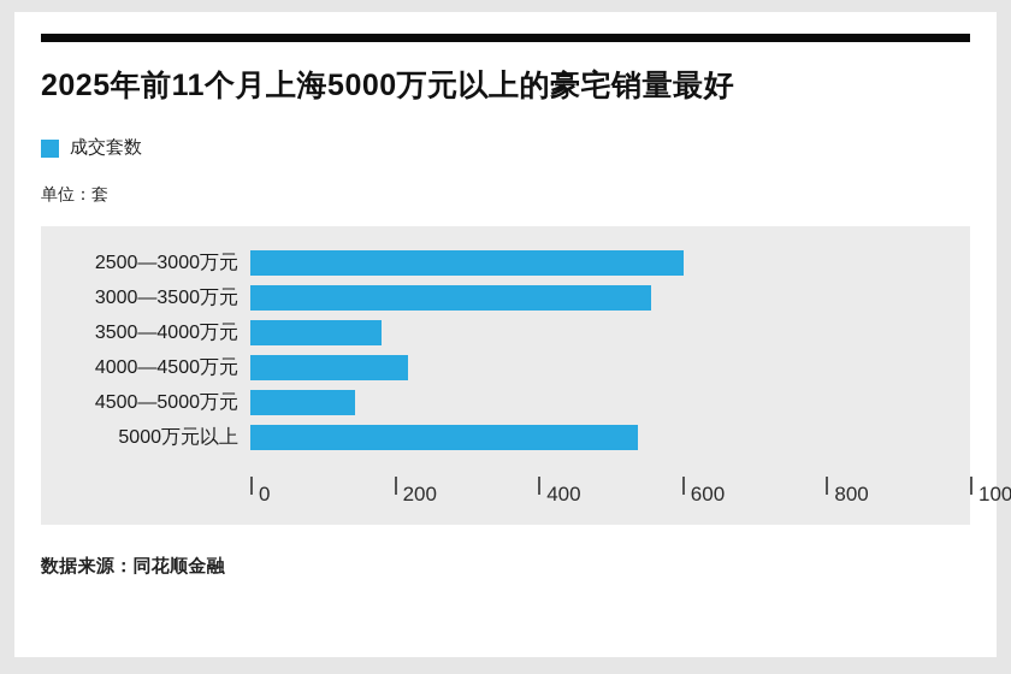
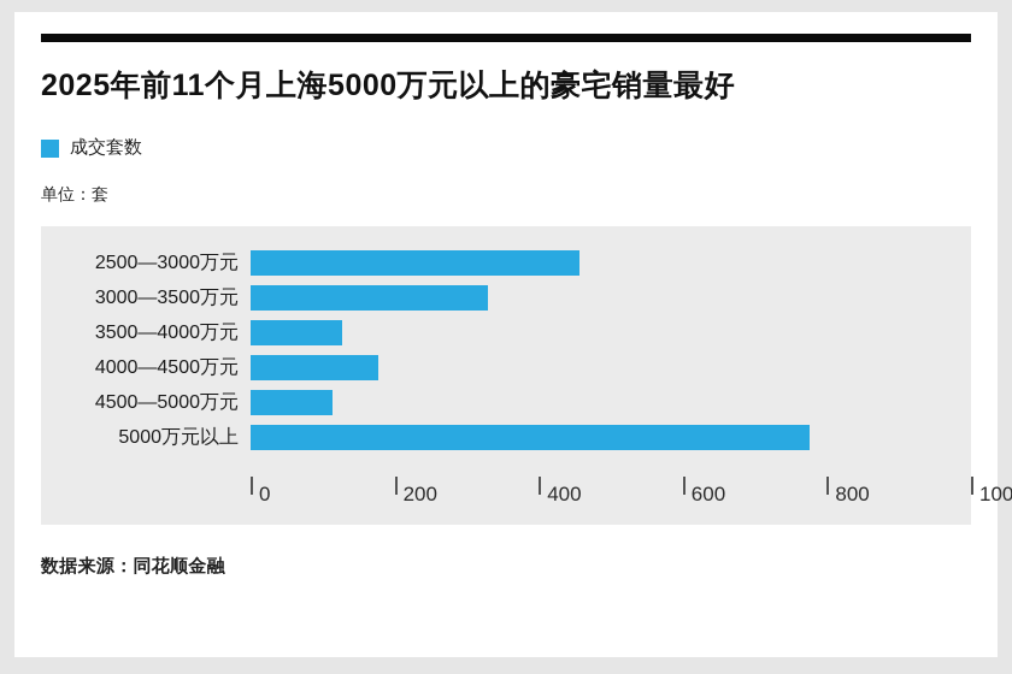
2500—3000万元: 660 -> 500
3000—3500万元: 610 -> 360
3500—4000万元: 200 -> 140
4000—4500万元: 240 -> 200
4500—5000万元: 160 -> 120
5000万元以上: 590 -> 850
